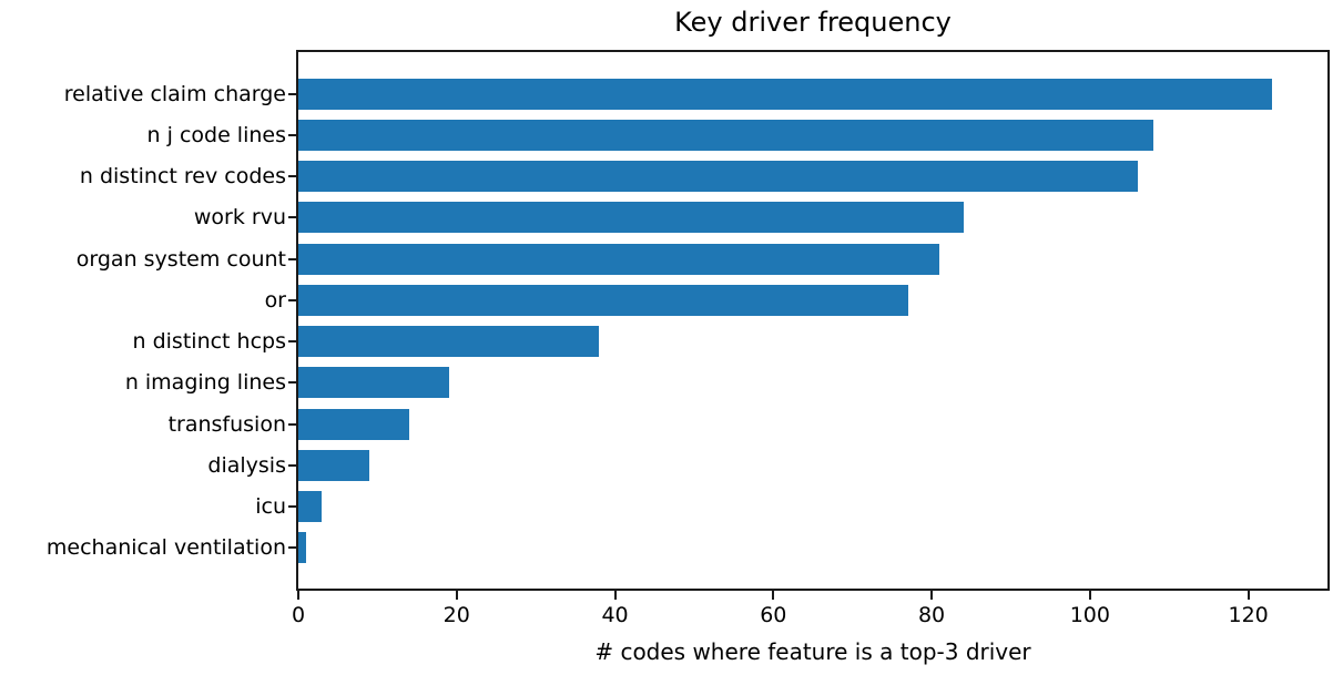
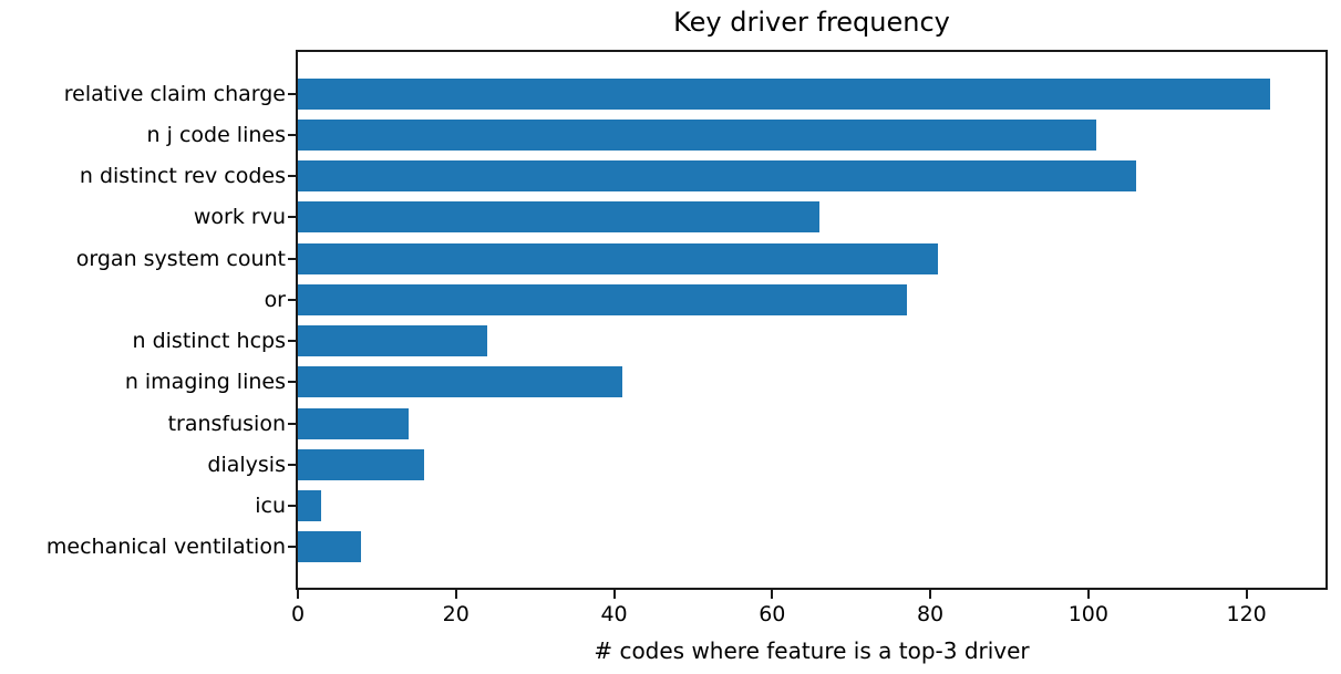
n j code lines: 108 -> 101
work rvu: 84 -> 66
n distinct hcps: 38 -> 24
n imaging lines: 19 -> 41
dialysis: 9 -> 16
mechanical ventilation: 1 -> 8
